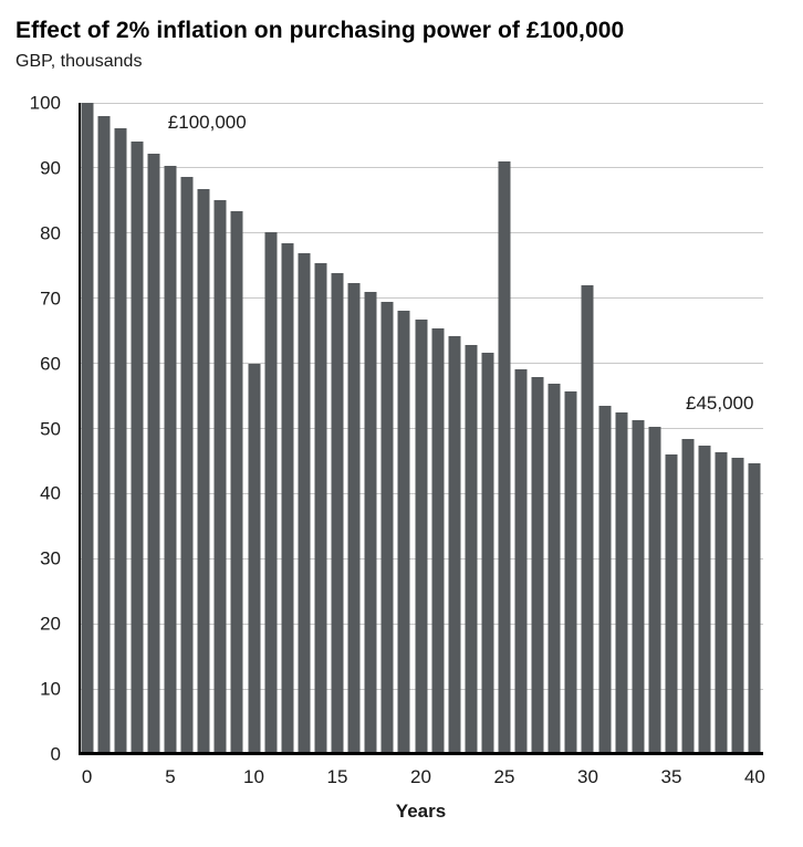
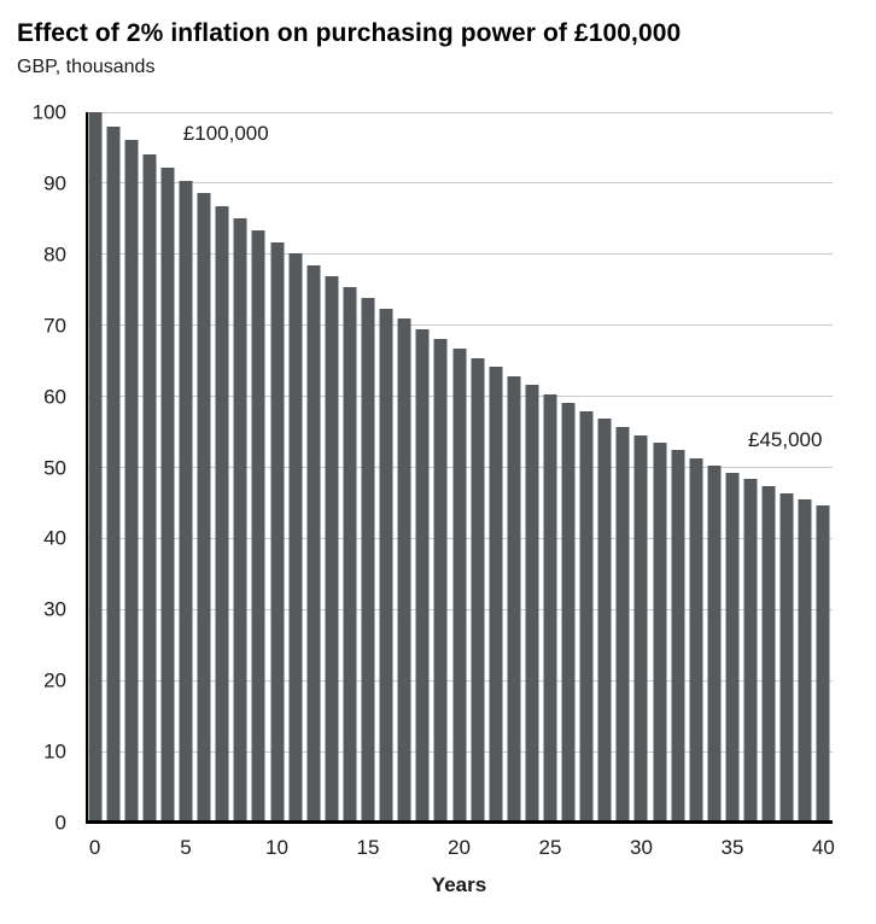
10: 60 -> 82
25: 91 -> 60
30: 72 -> 55
35: 46 -> 49
